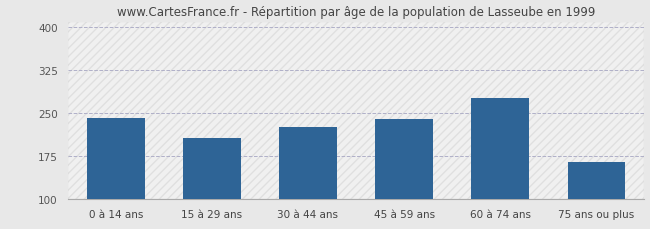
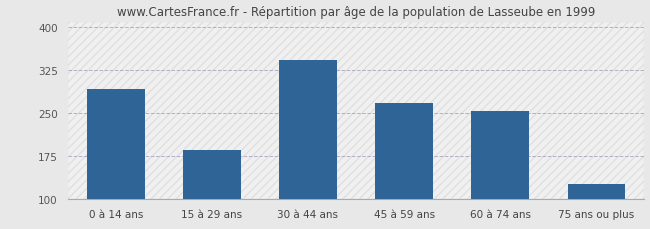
0 à 14 ans: 242 -> 293
15 à 29 ans: 206 -> 186
30 à 44 ans: 226 -> 342
45 à 59 ans: 240 -> 268
60 à 74 ans: 276 -> 254
75 ans ou plus: 164 -> 127
